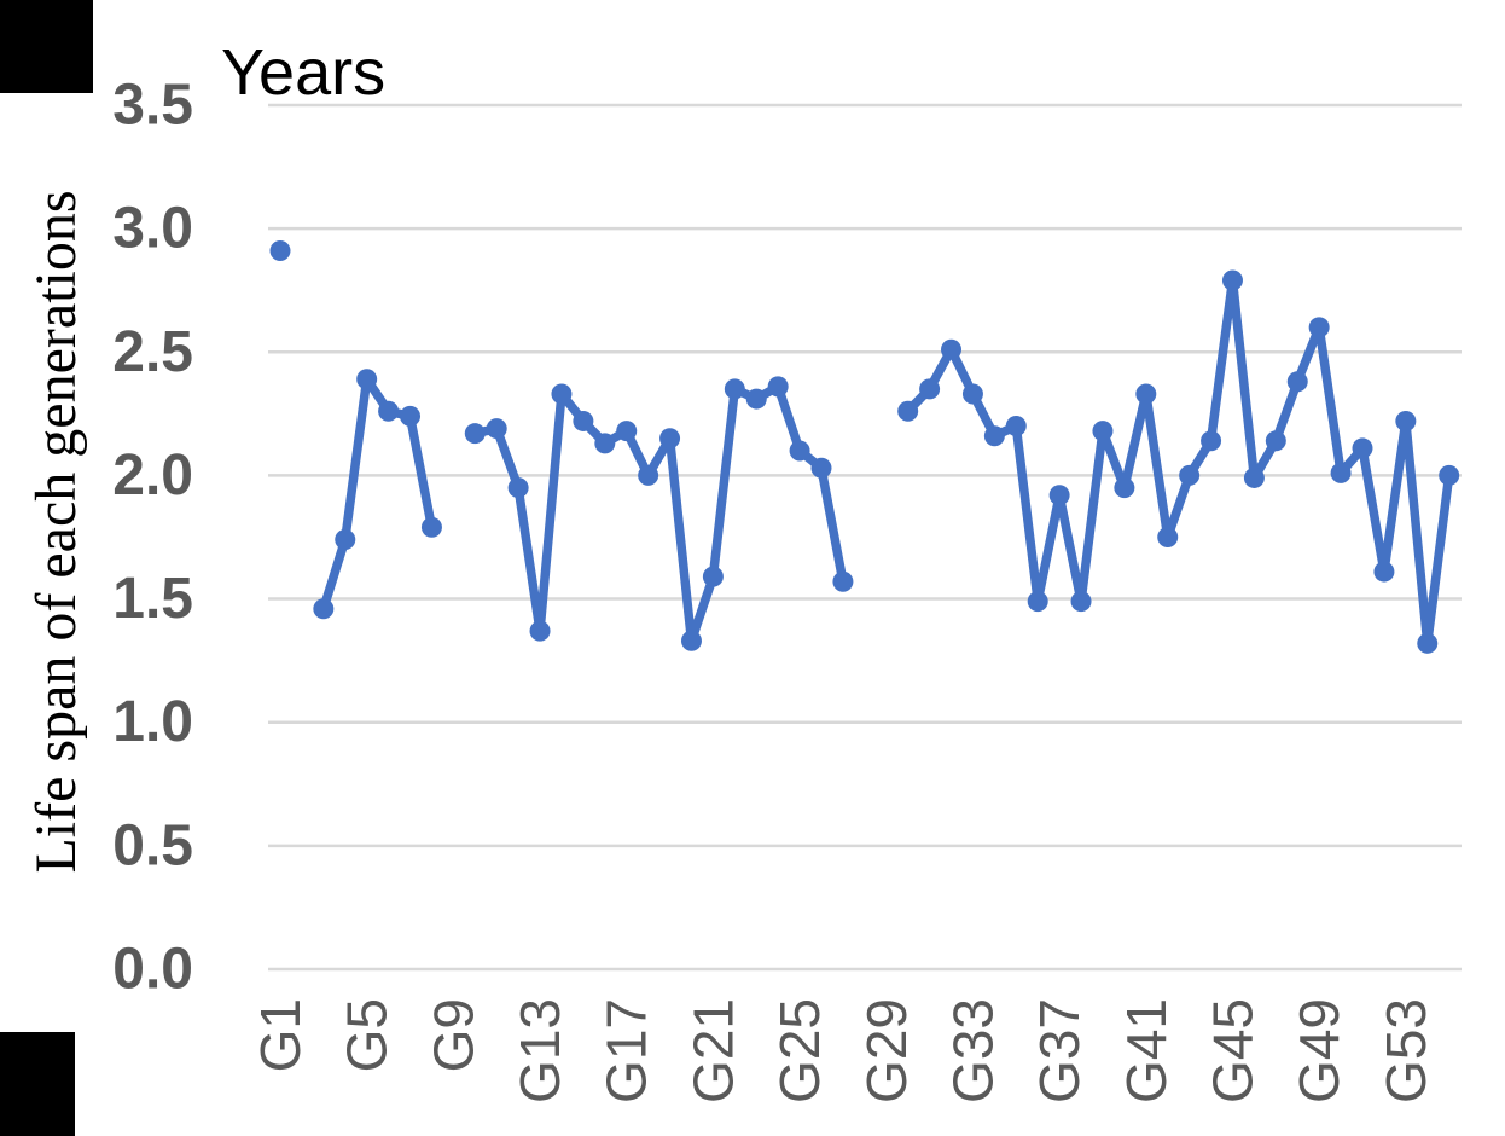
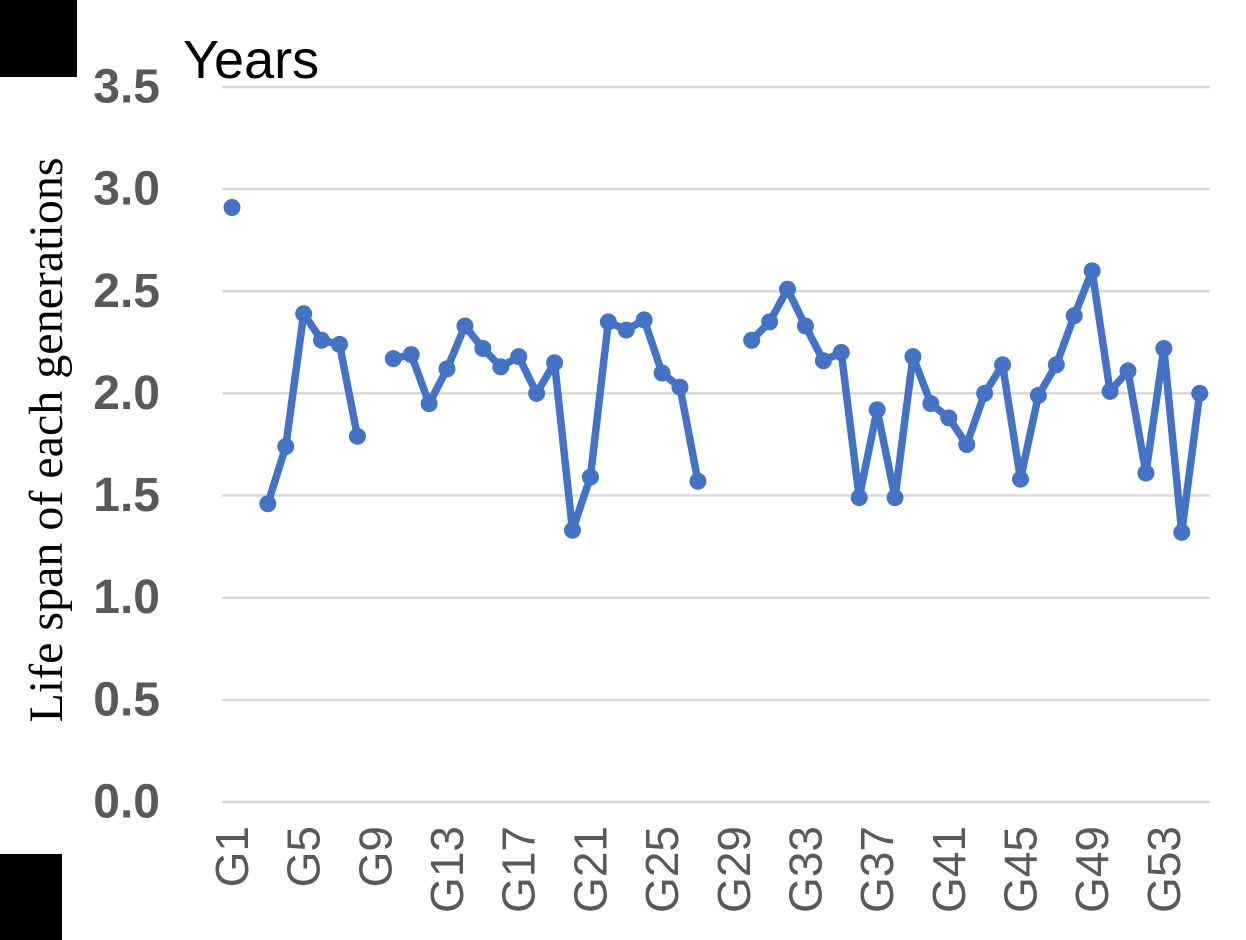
G13: 1.37 -> 2.12
G41: 2.33 -> 1.88
G45: 2.79 -> 1.58
